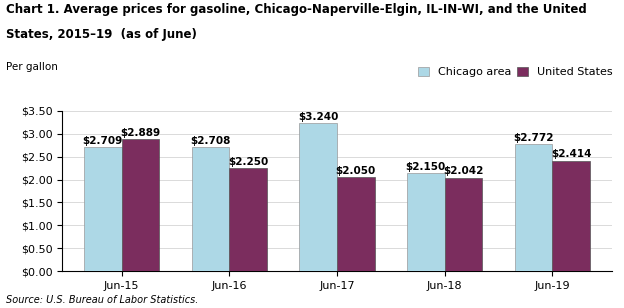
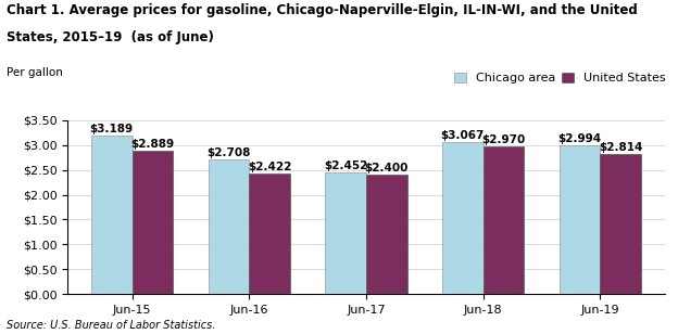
Chicago area/Jun-15: $2.709 -> $3.189
United States/Jun-16: $2.250 -> $2.422
Chicago area/Jun-17: $3.240 -> $2.452
United States/Jun-17: $2.050 -> $2.400
Chicago area/Jun-18: $2.150 -> $3.067
United States/Jun-18: $2.042 -> $2.970
Chicago area/Jun-19: $2.772 -> $2.994
United States/Jun-19: $2.414 -> $2.814
